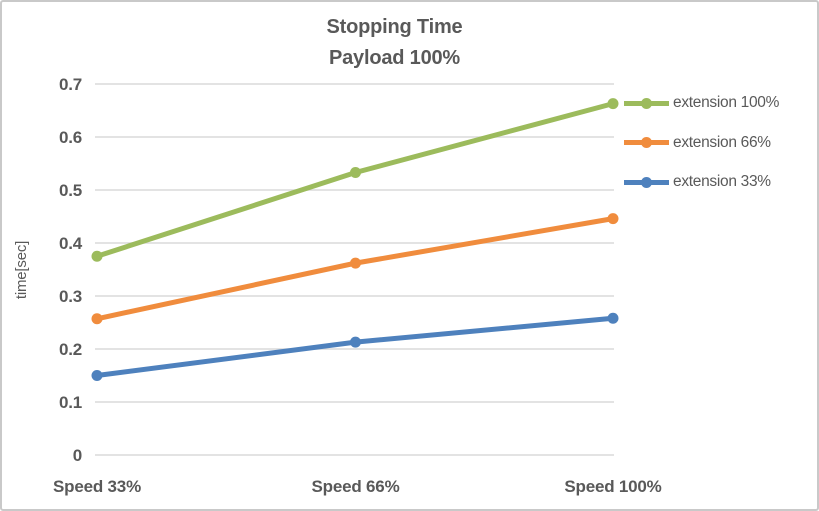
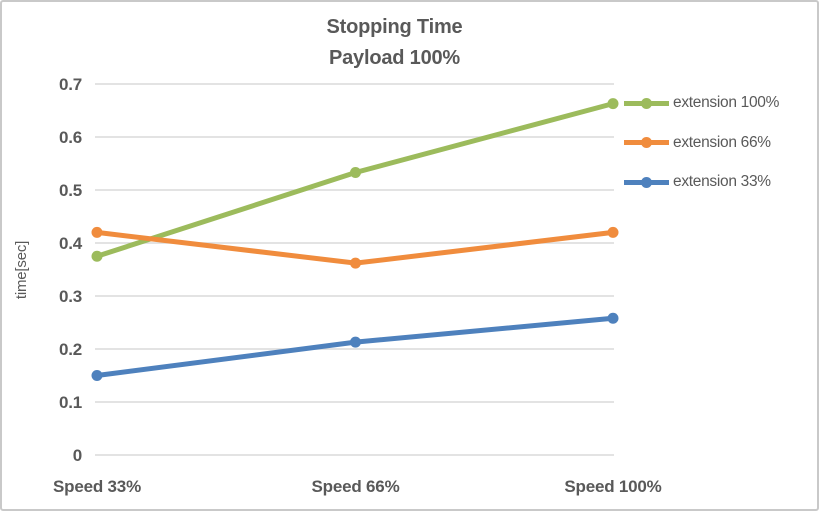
extension 66%/Speed 33%: 0.26 -> 0.42
extension 66%/Speed 100%: 0.45 -> 0.42
